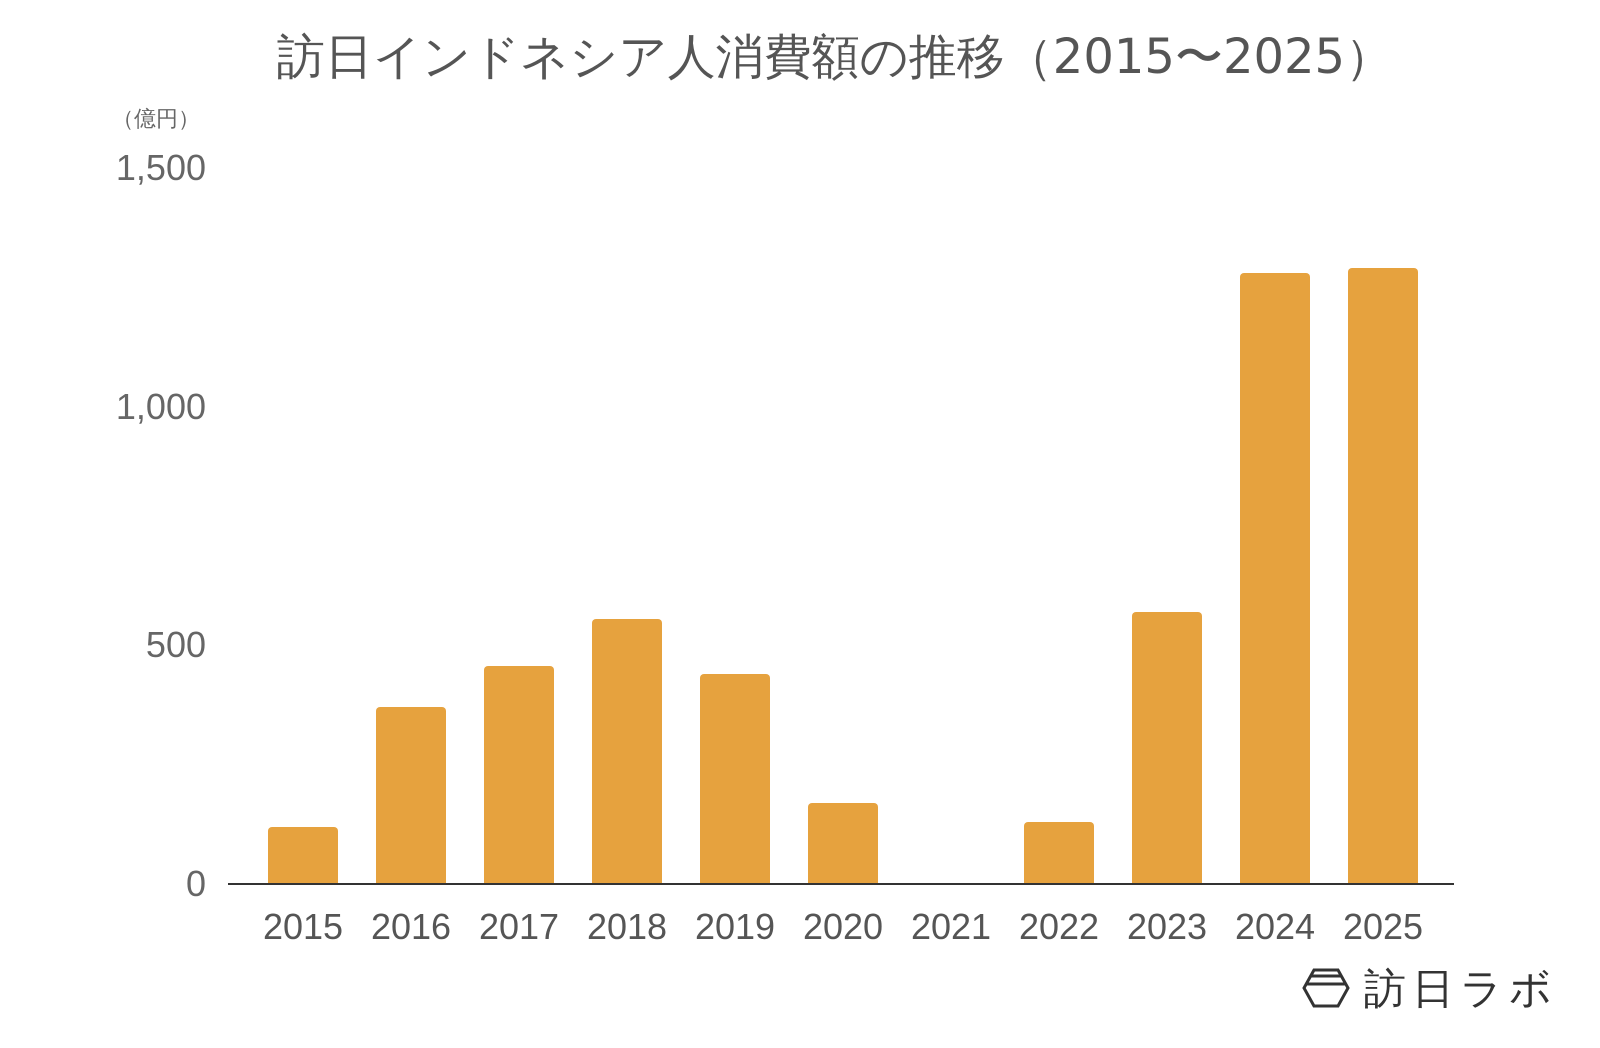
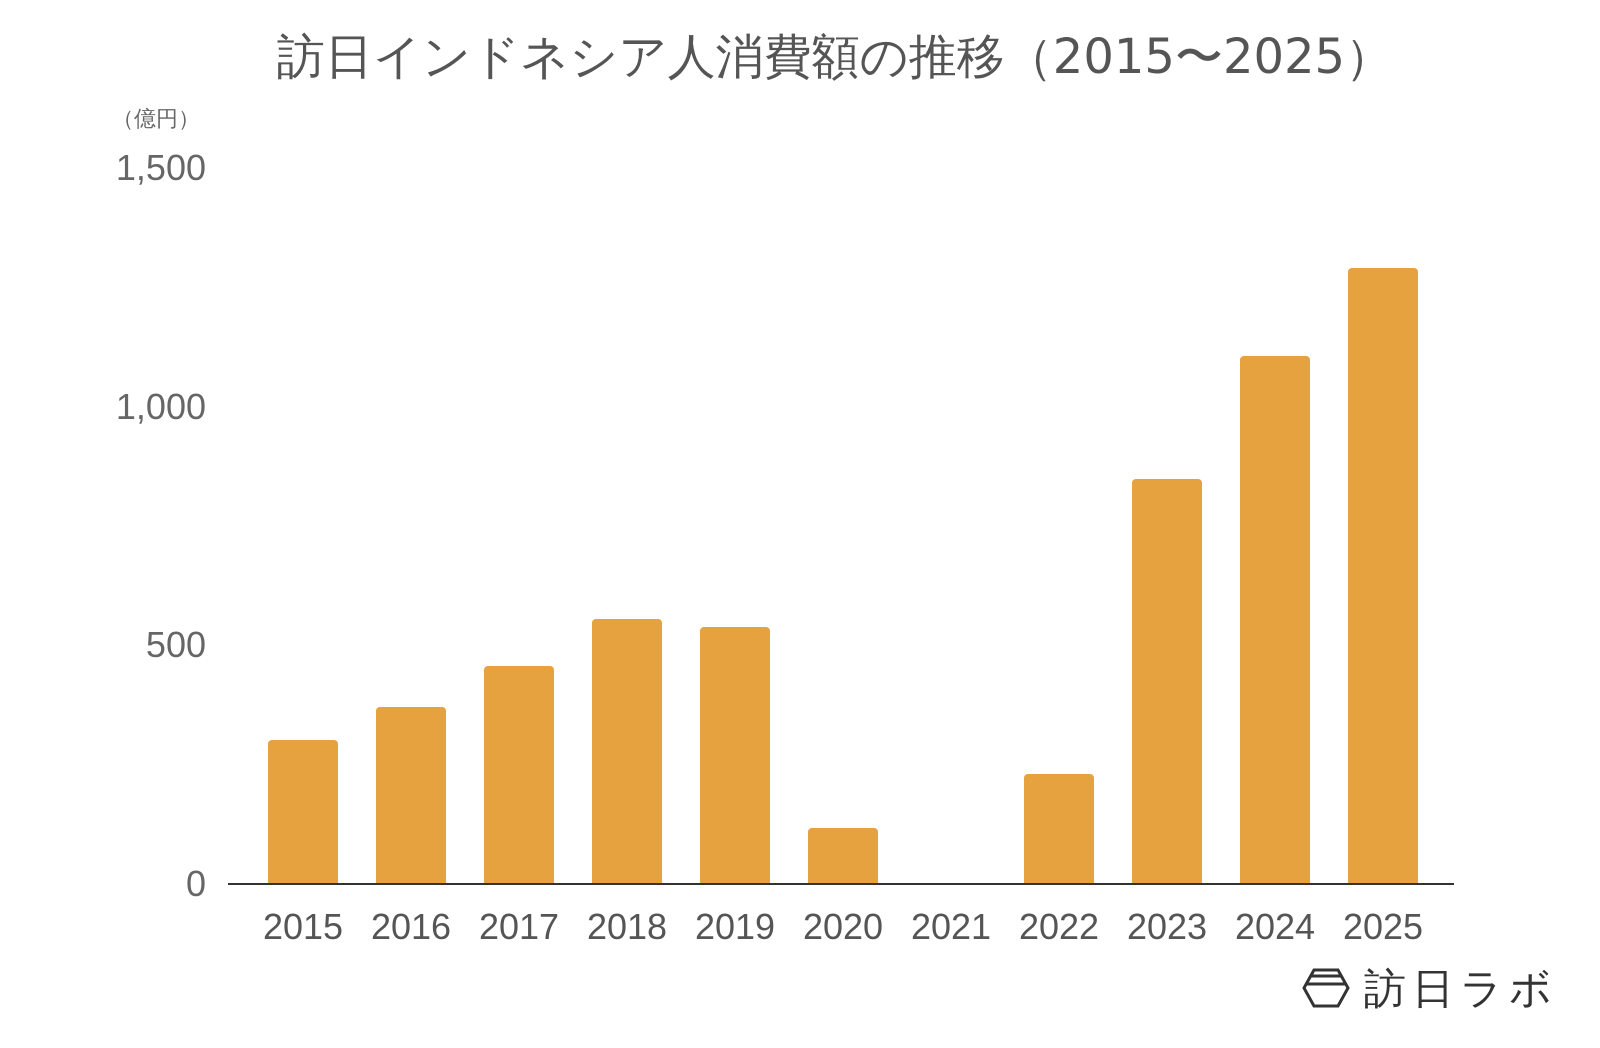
2015: 120 -> 300
2019: 440 -> 540
2020: 170 -> 120
2022: 130 -> 230
2023: 570 -> 850
2024: 1280 -> 1110
